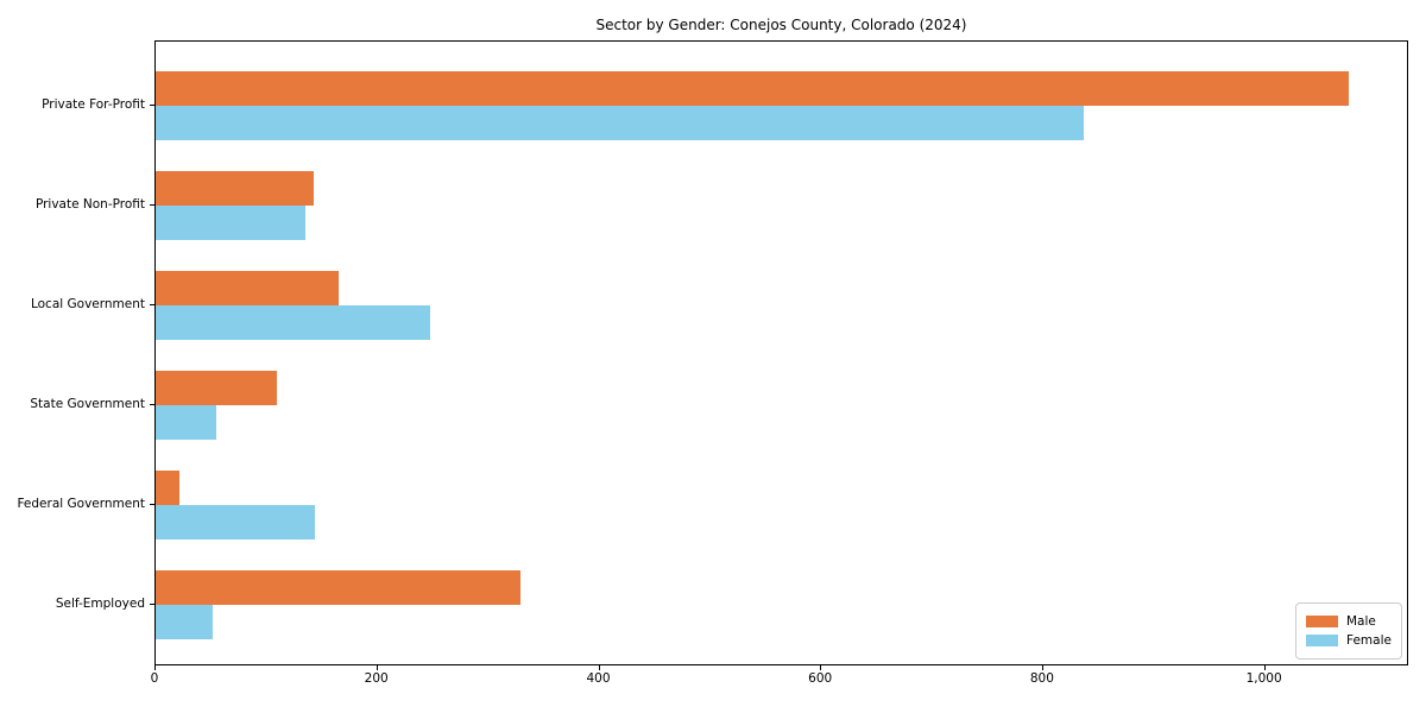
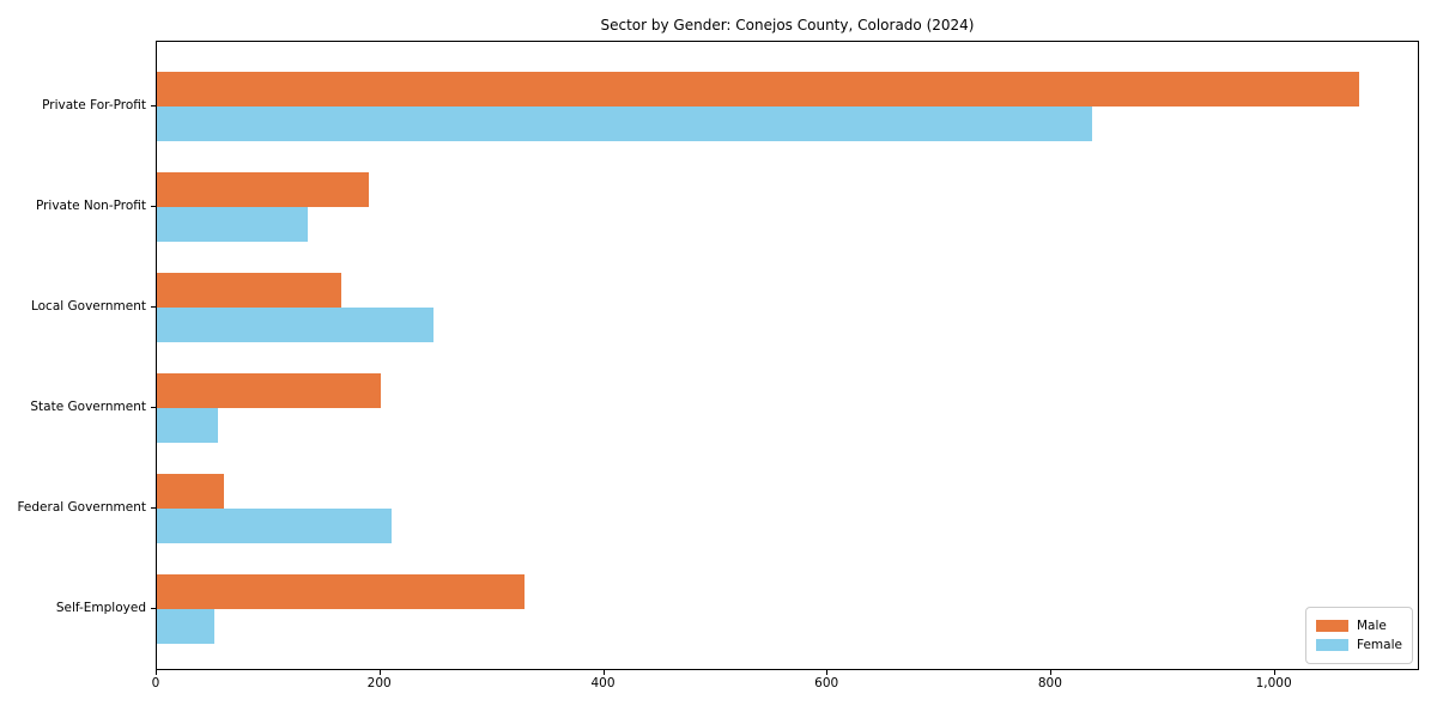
Male/Private Non-Profit: 140 -> 190
Male/State Government: 110 -> 200
Male/Federal Government: 20 -> 60
Female/Federal Government: 140 -> 210
